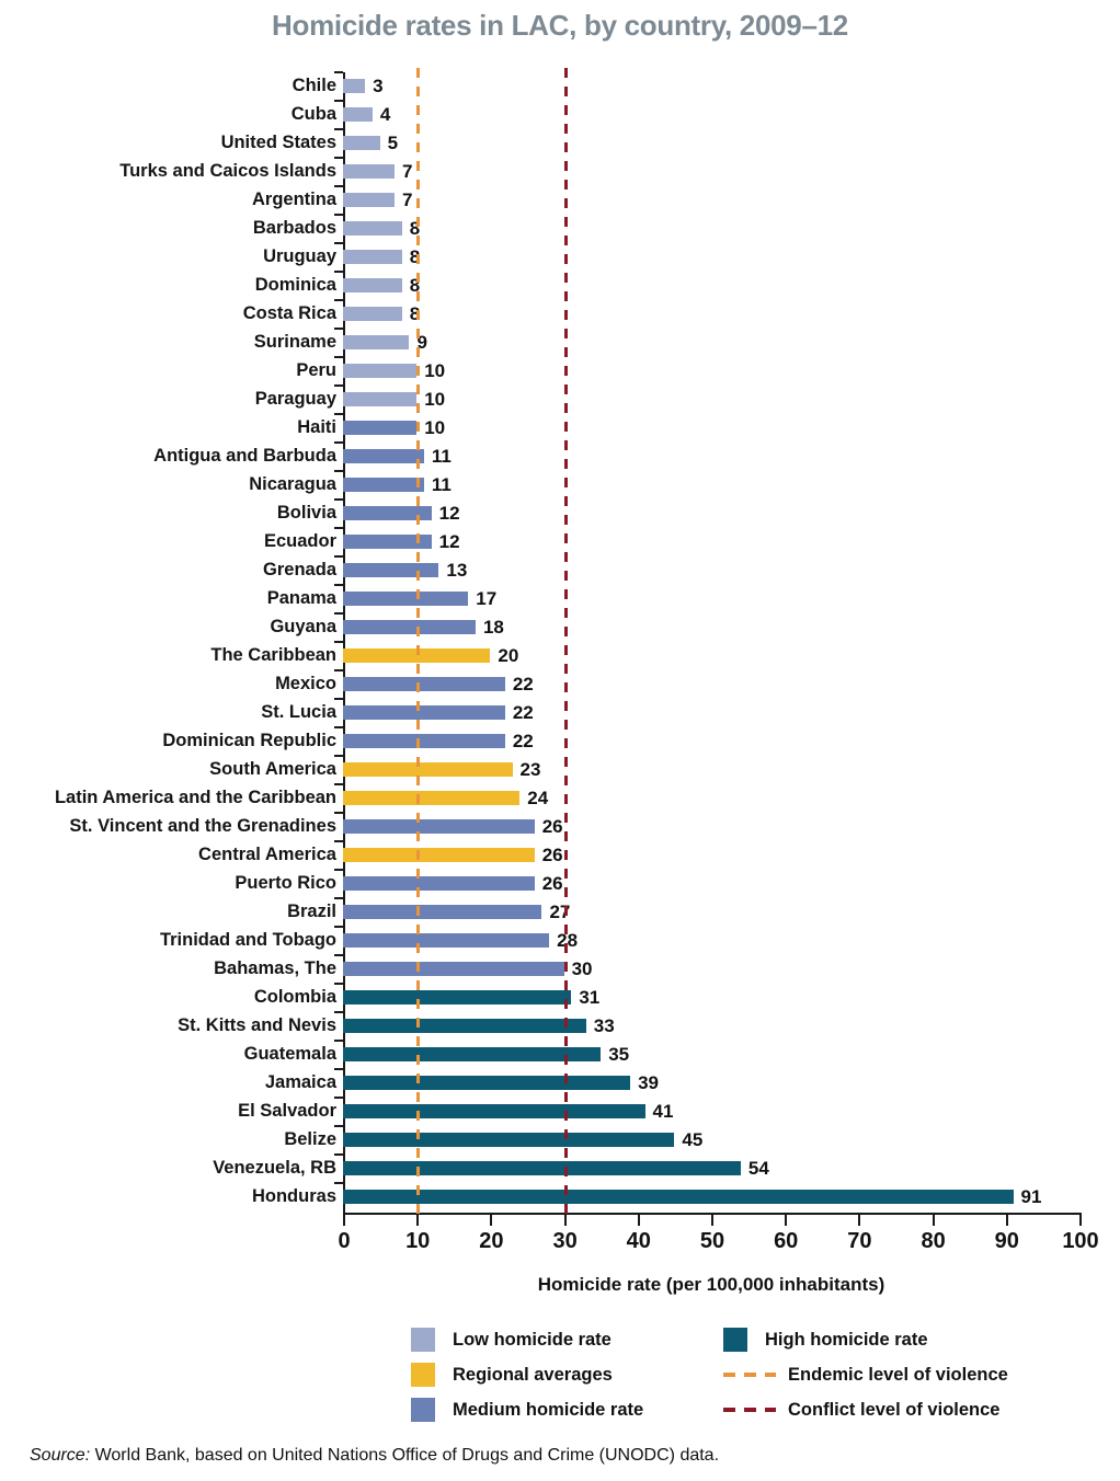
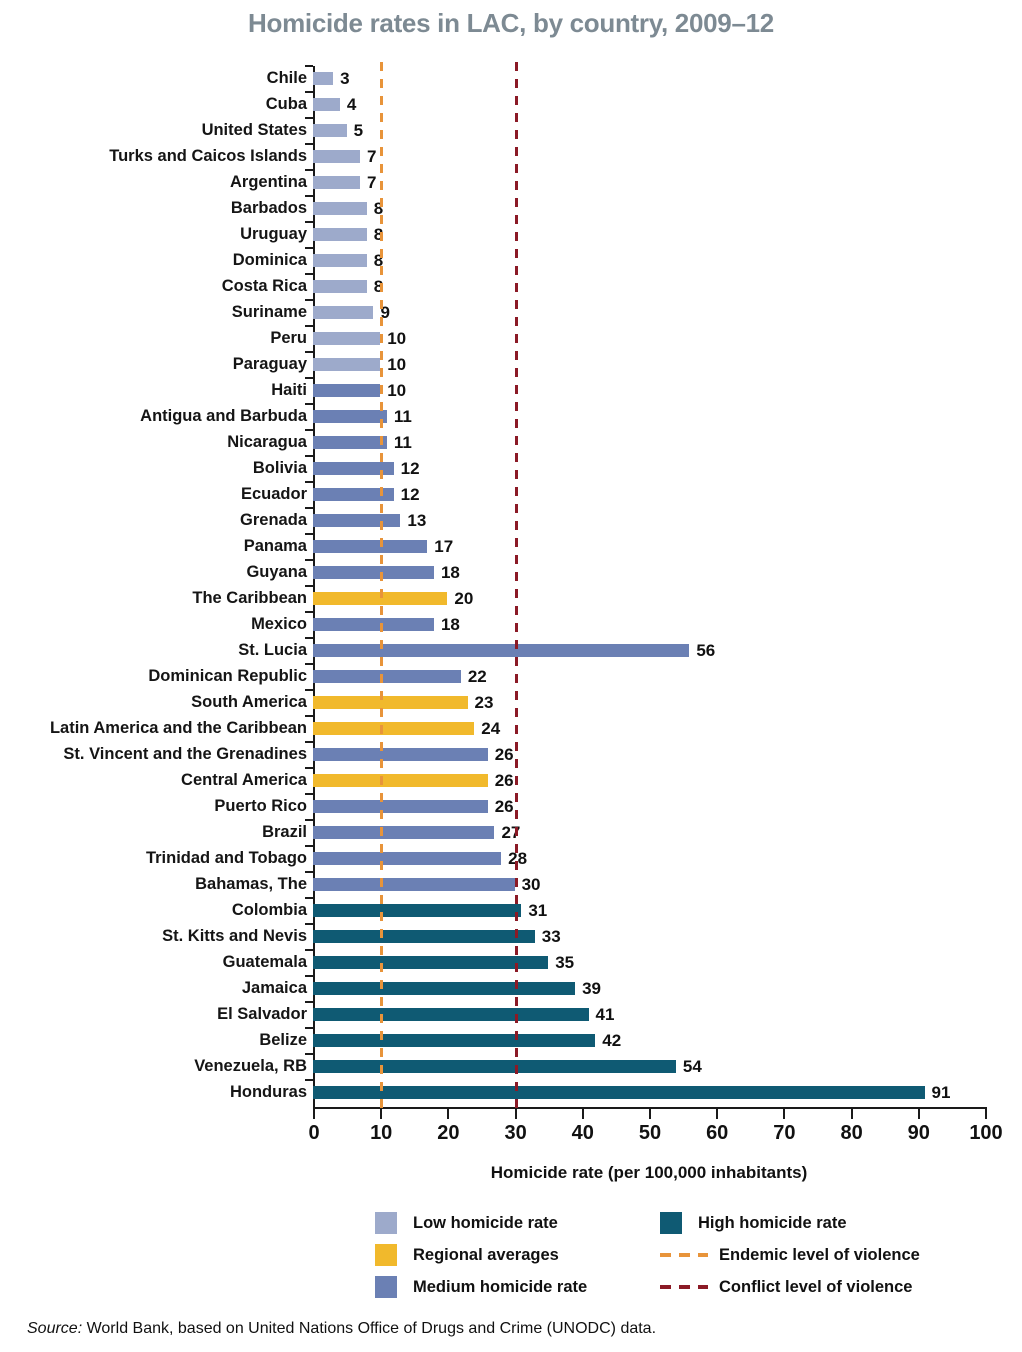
Mexico: 22 -> 18
St. Lucia: 22 -> 56
Belize: 45 -> 42
